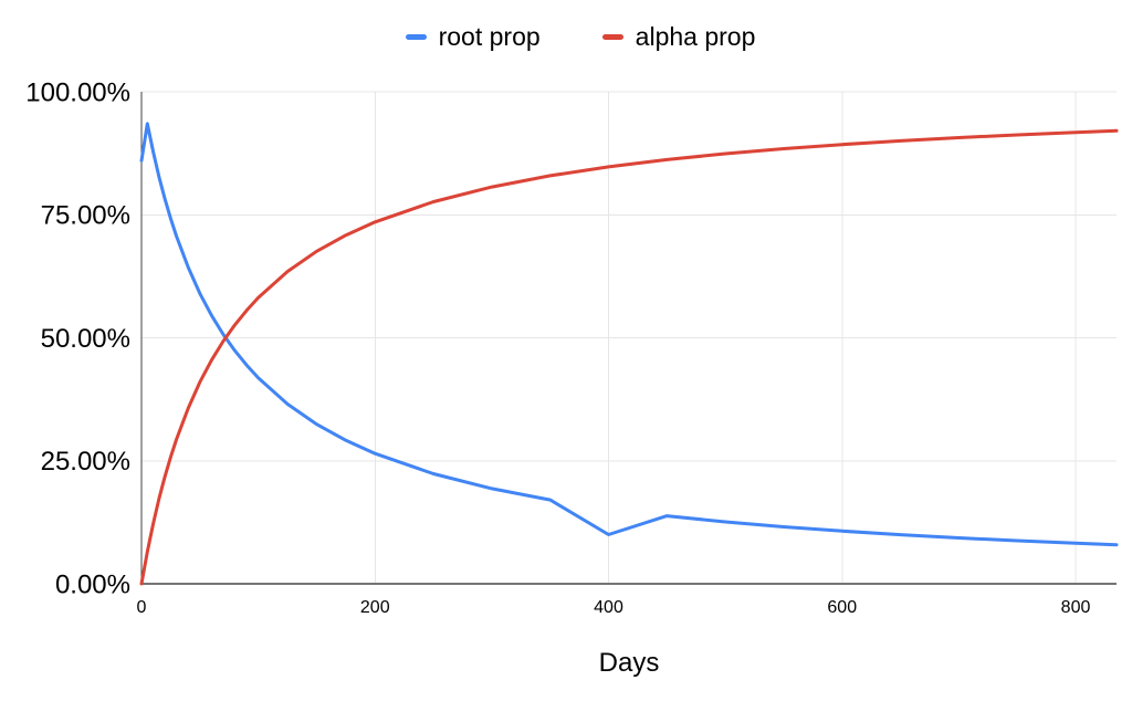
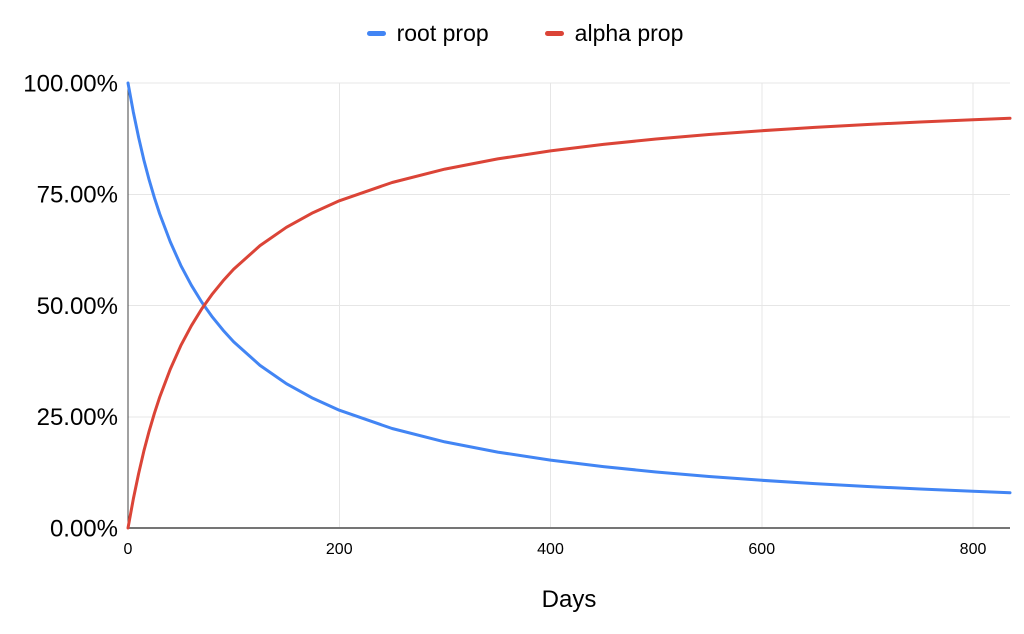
root prop/0: 86% -> 100%
root prop/400: 10% -> 15%
